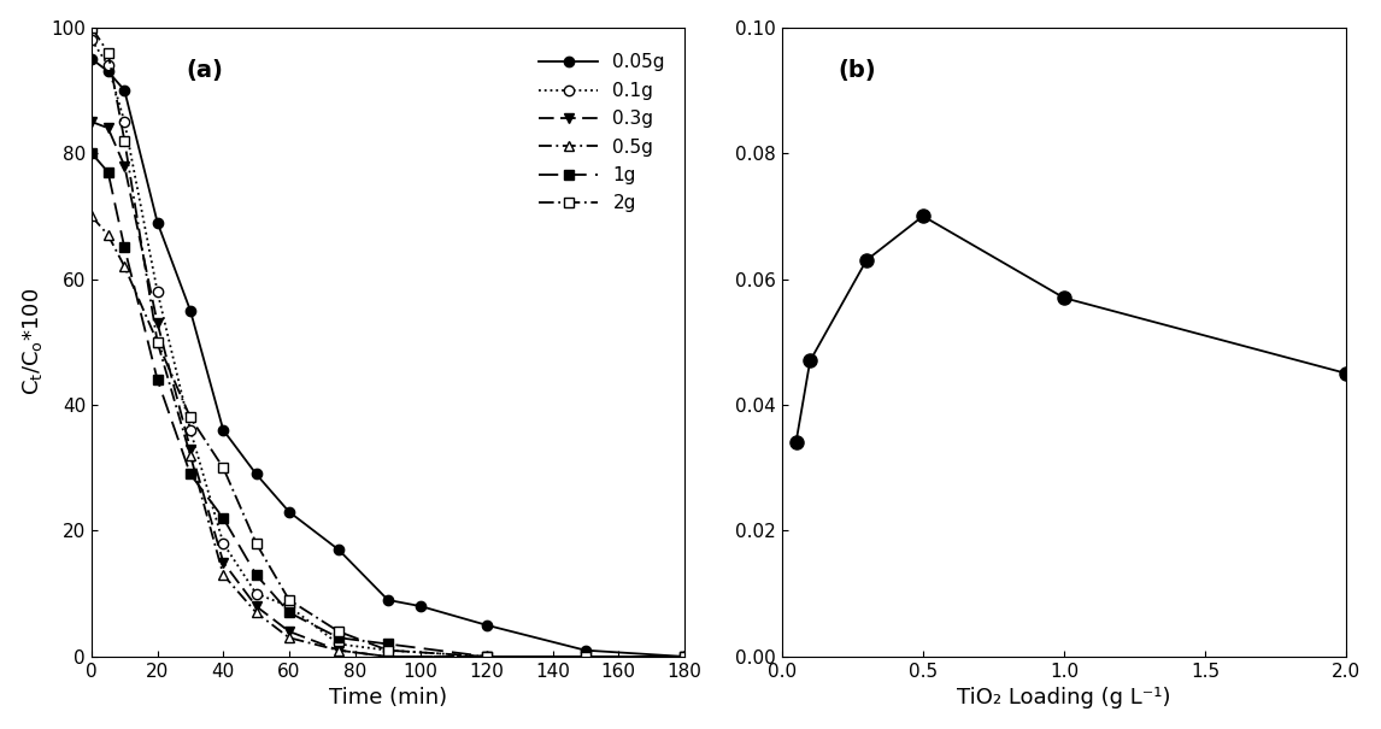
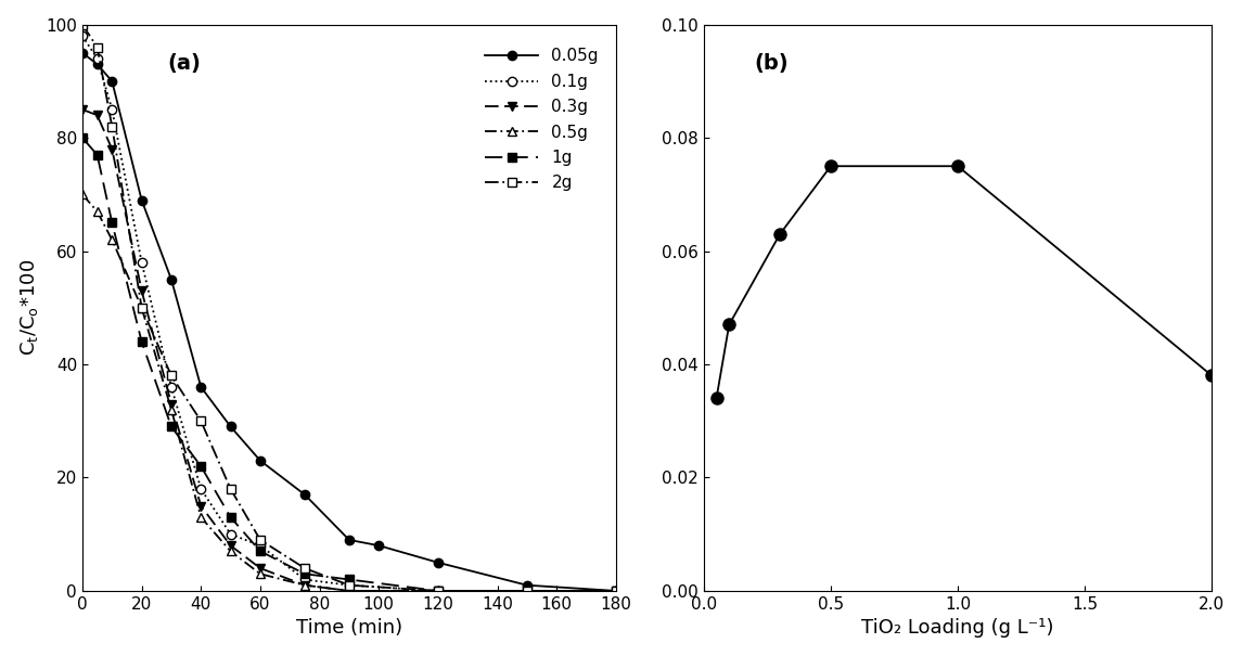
0.5: 0.070 -> 0.075
1.0: 0.057 -> 0.075
2.0: 0.045 -> 0.038
